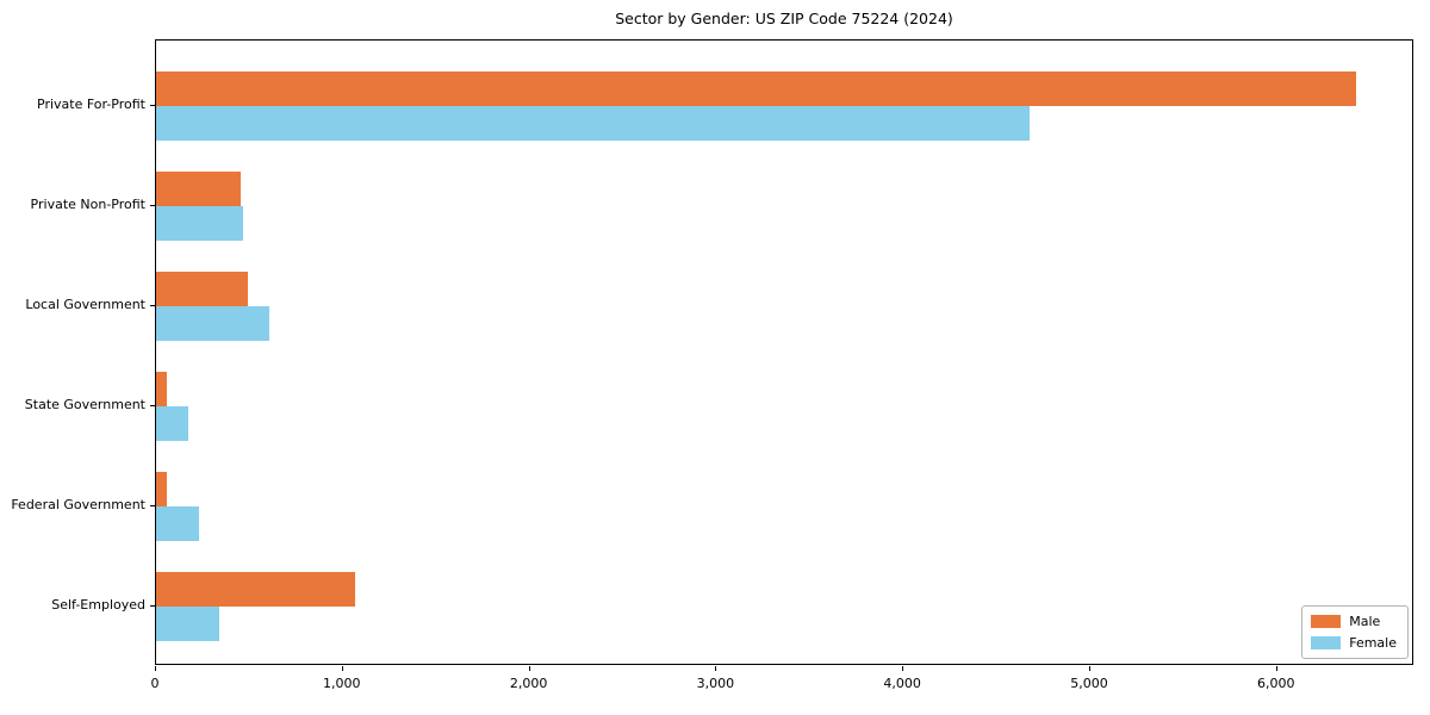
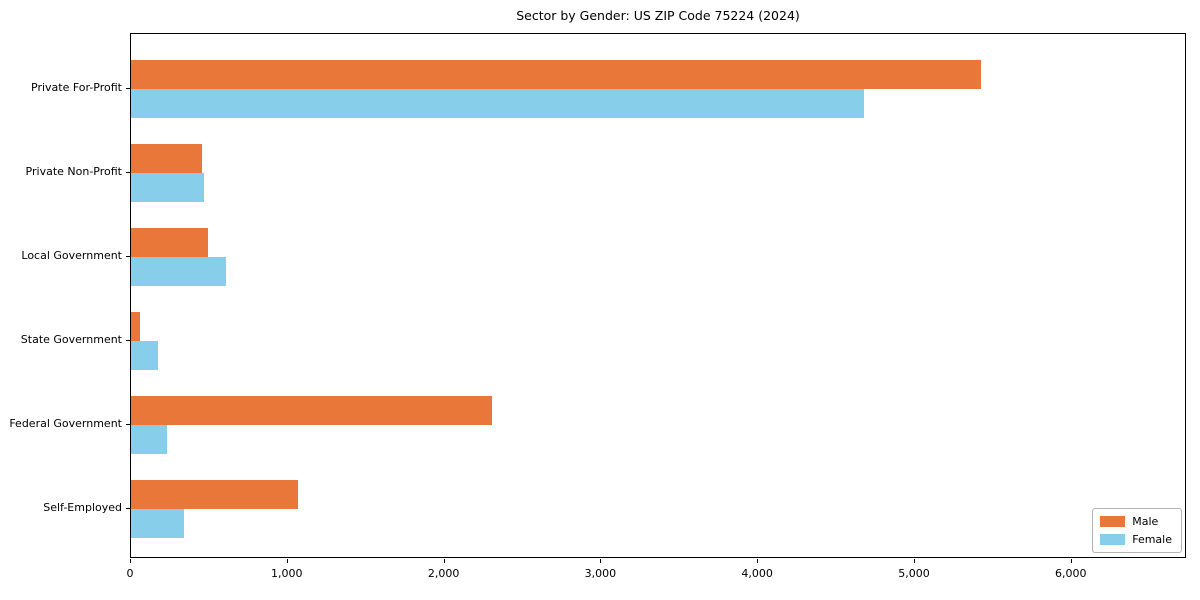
Male/Private For-Profit: 6420 -> 5420
Male/Federal Government: 60 -> 2300
